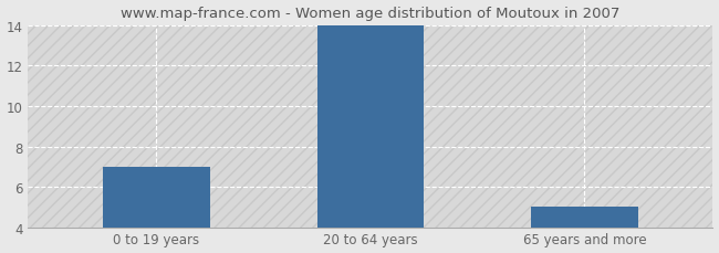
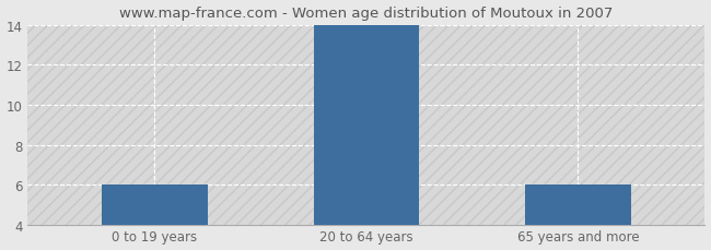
0 to 19 years: 7 -> 6
65 years and more: 5 -> 6
